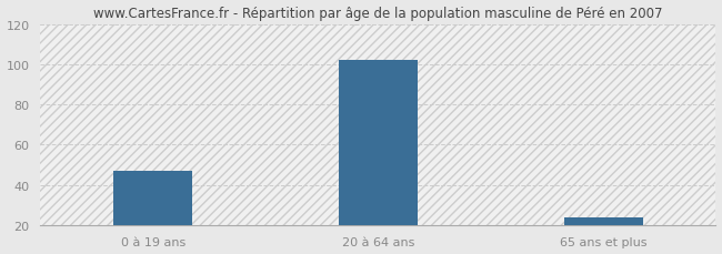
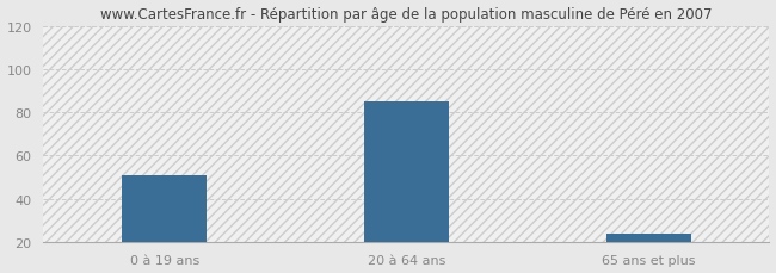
0 à 19 ans: 47 -> 51
20 à 64 ans: 102 -> 85
